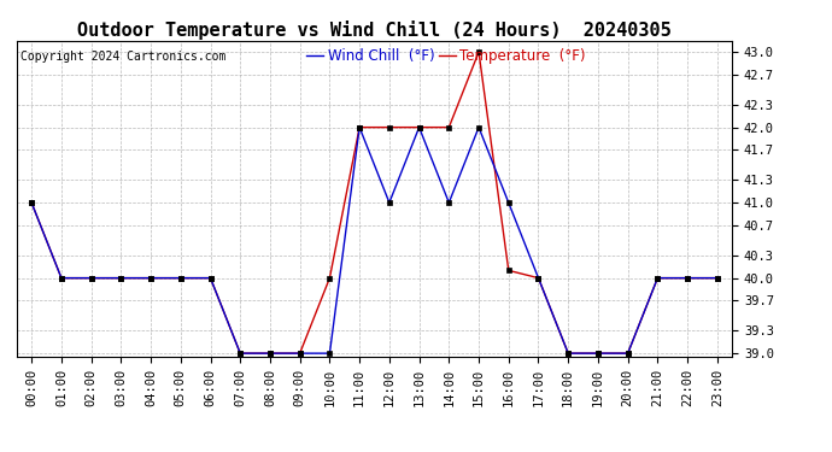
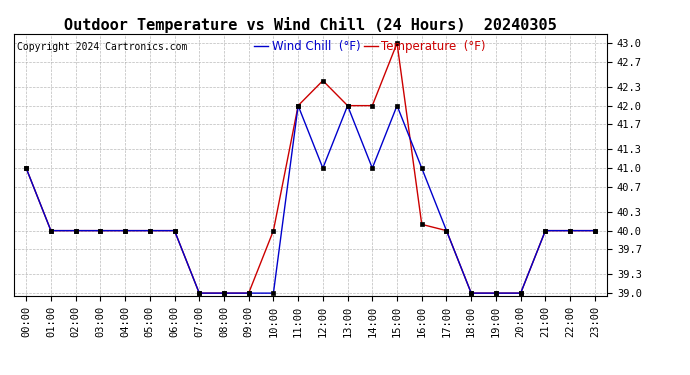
Temperature (°F)/12:00: 42.0 -> 42.4
